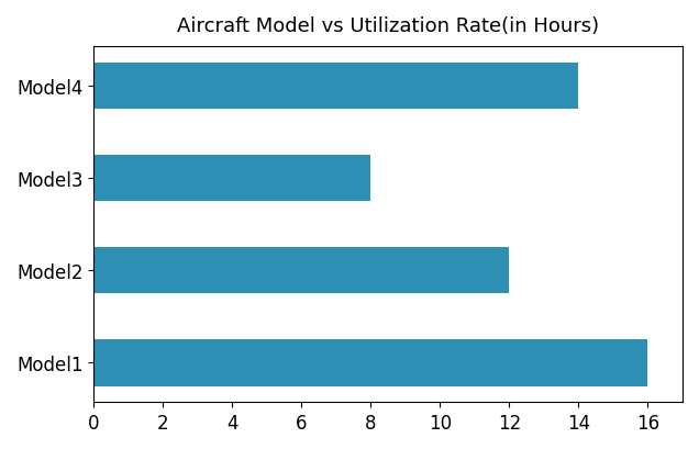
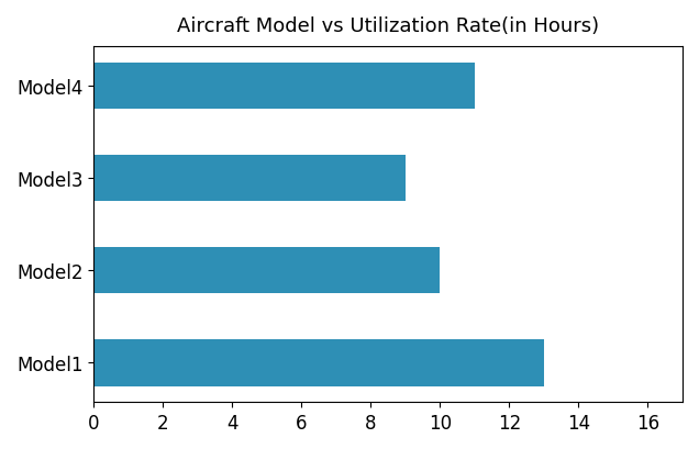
Model4: 14 -> 11
Model3: 8 -> 9
Model2: 12 -> 10
Model1: 16 -> 13
